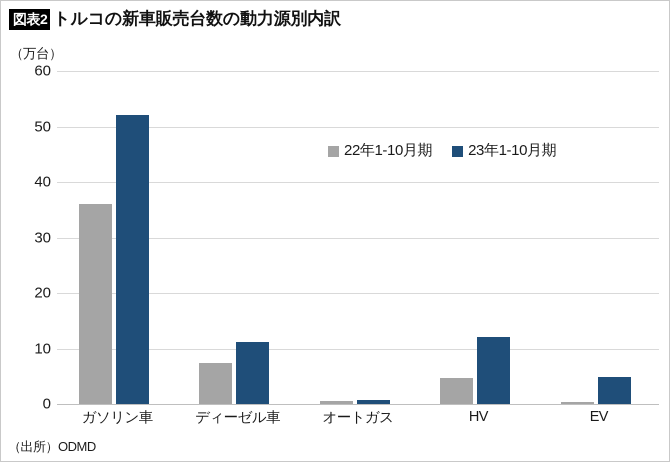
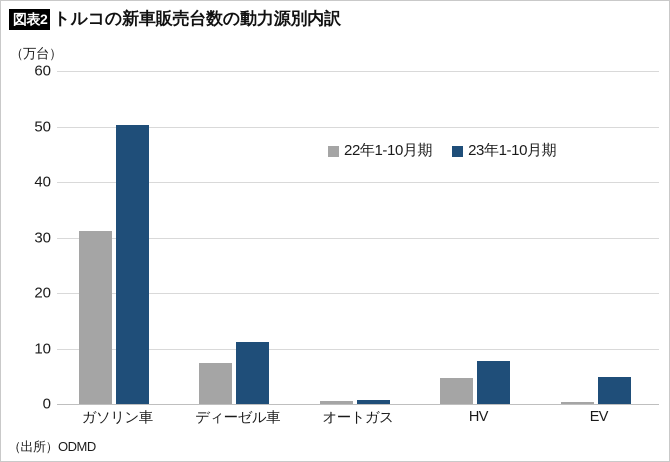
22年1-10月期/ガソリン車: 36 -> 31
23年1-10月期/ガソリン車: 52 -> 50
23年1-10月期/HV: 12 -> 8
